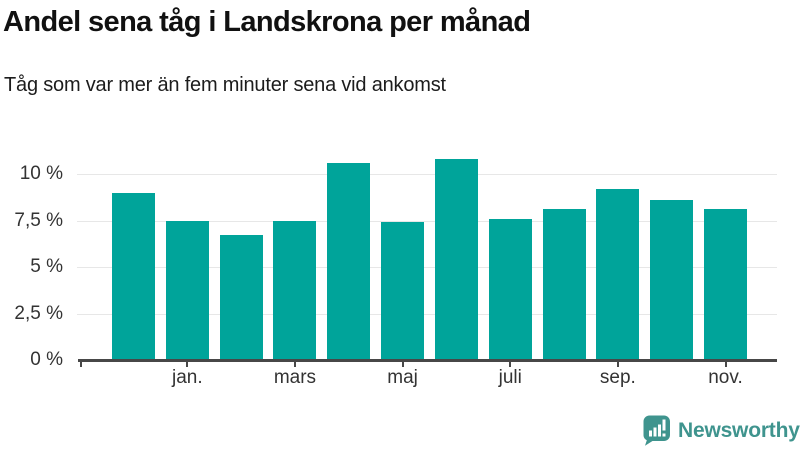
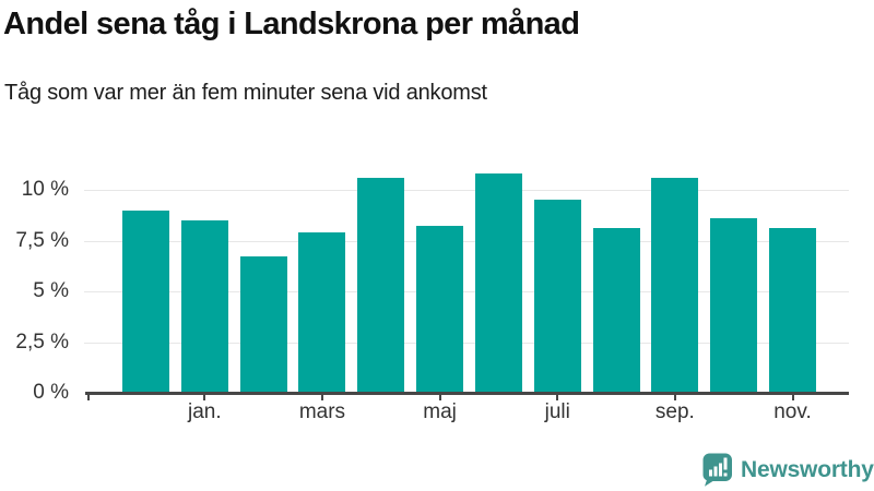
jan.: 7.5% -> 8.5%
mars: 7.5% -> 7.9%
maj: 7.4% -> 8.2%
juli: 7.6% -> 9.5%
sep.: 9.2% -> 10.6%
